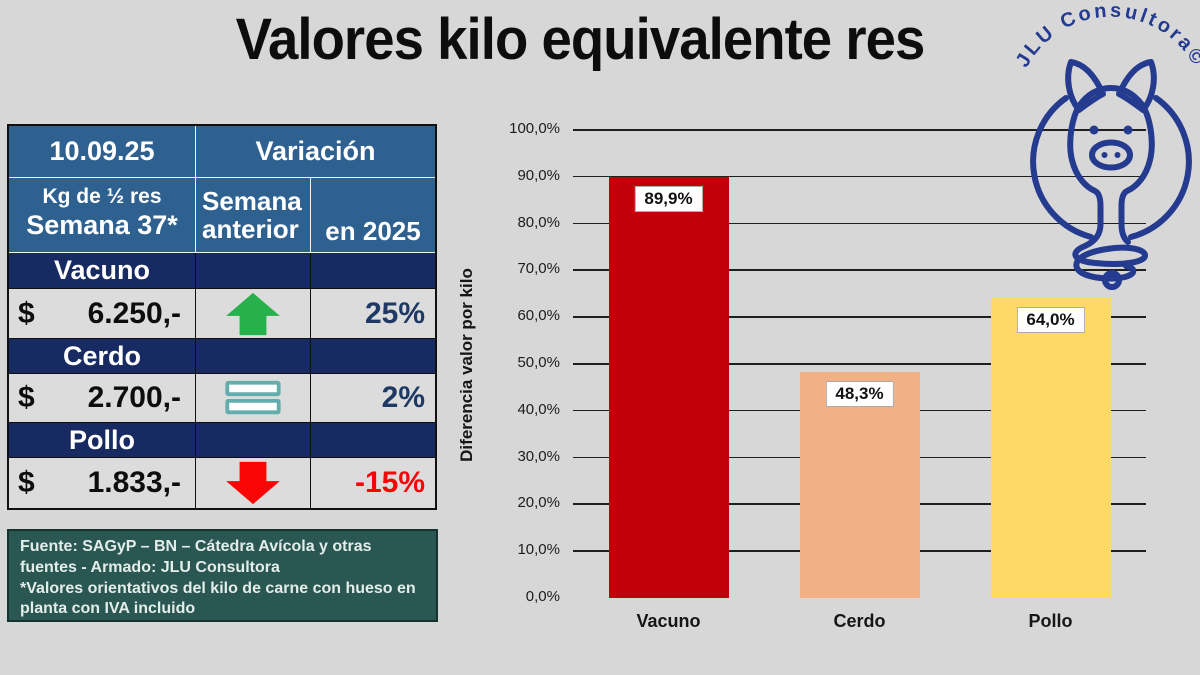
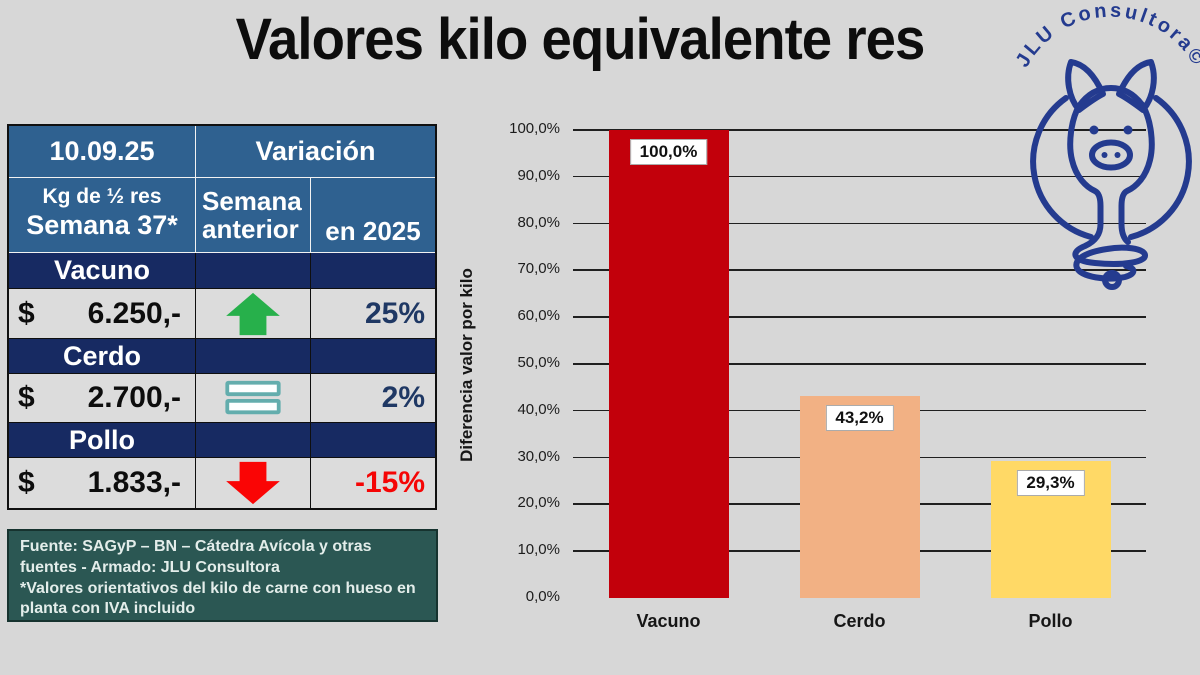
Vacuno: 89,9% -> 100,0%
Cerdo: 48,3% -> 43,2%
Pollo: 64,0% -> 29,3%
